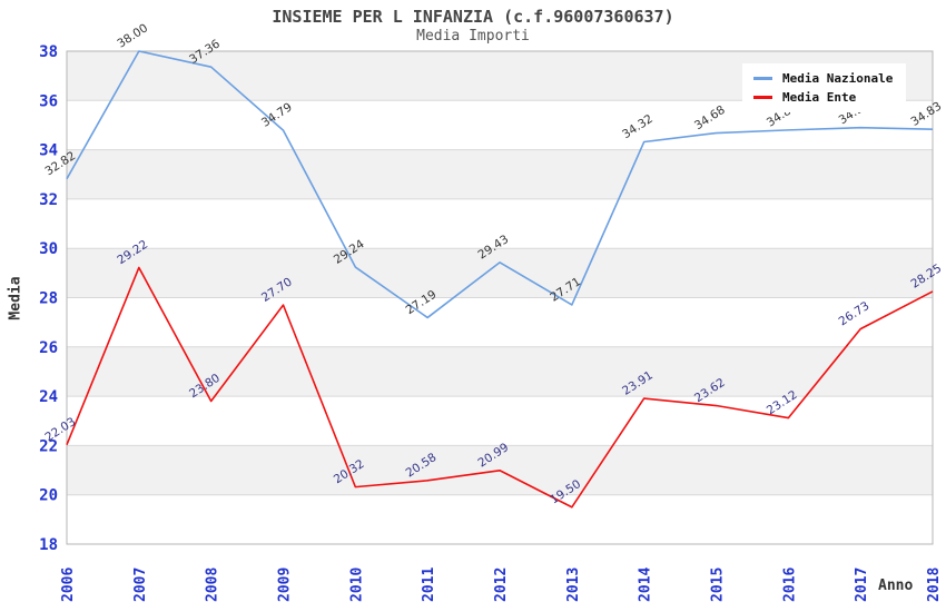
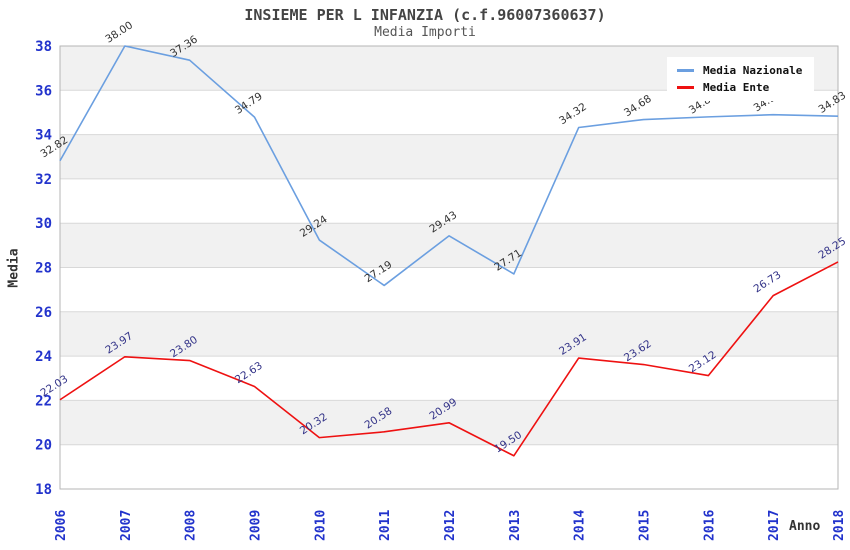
Media Ente/2007: 29.22 -> 23.97
Media Ente/2009: 27.70 -> 22.63
